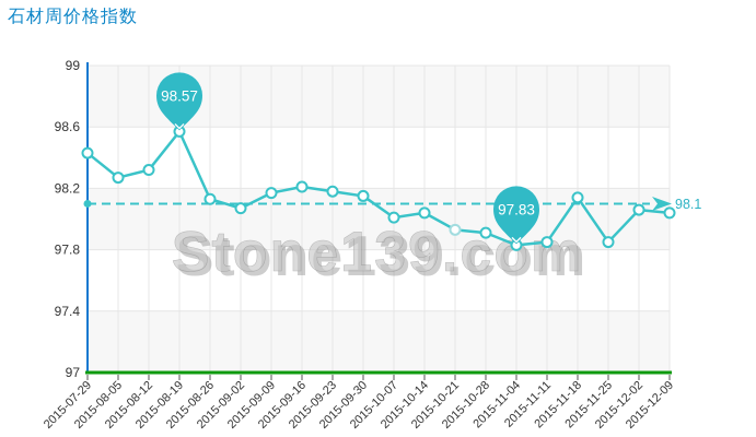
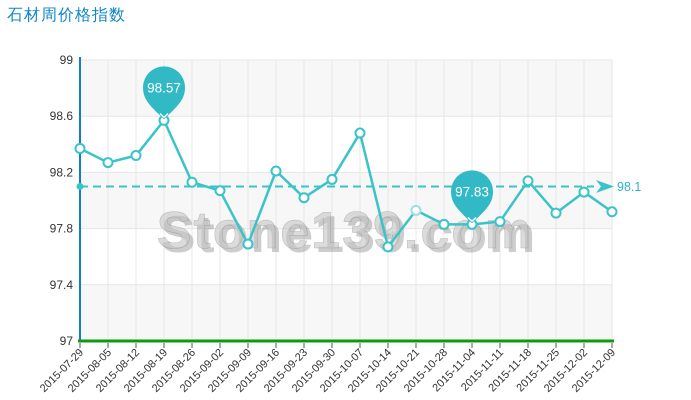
2015-07-29: 98.43 -> 98.37
2015-09-09: 98.17 -> 97.69
2015-09-23: 98.18 -> 98.02
2015-10-07: 98.01 -> 98.48
2015-10-14: 98.04 -> 97.67
2015-10-28: 97.91 -> 97.83
2015-11-25: 97.85 -> 97.91
2015-12-09: 98.04 -> 97.92
